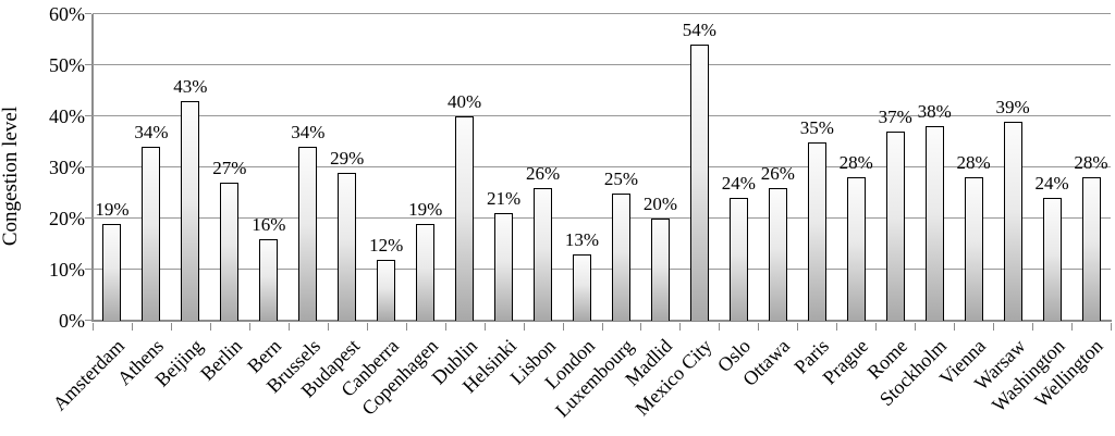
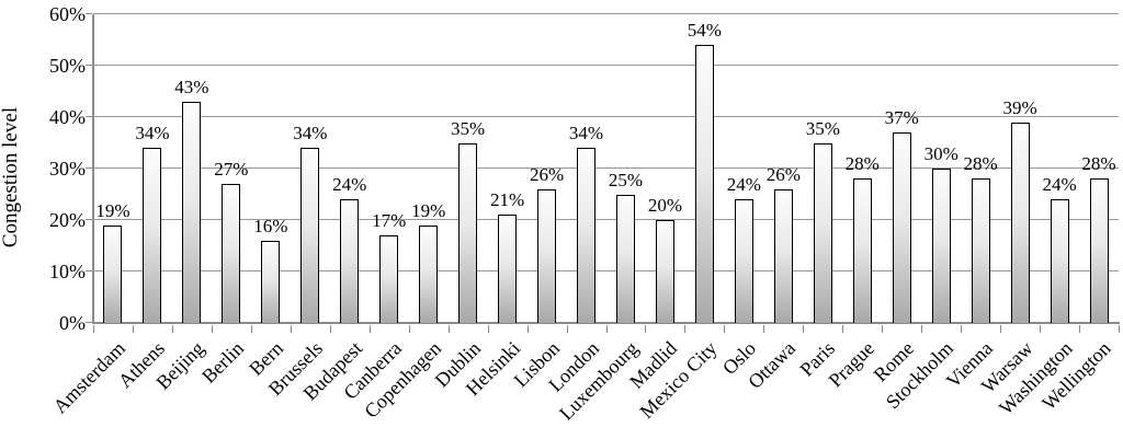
Budapest: 29% -> 24%
Canberra: 12% -> 17%
Dublin: 40% -> 35%
London: 13% -> 34%
Stockholm: 38% -> 30%
